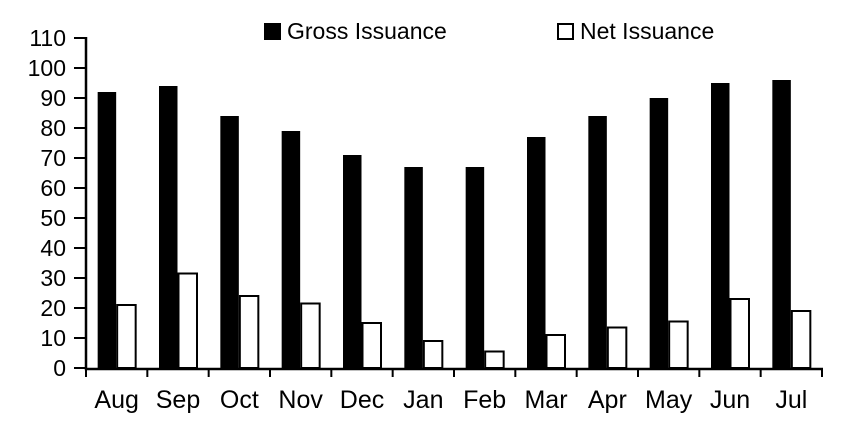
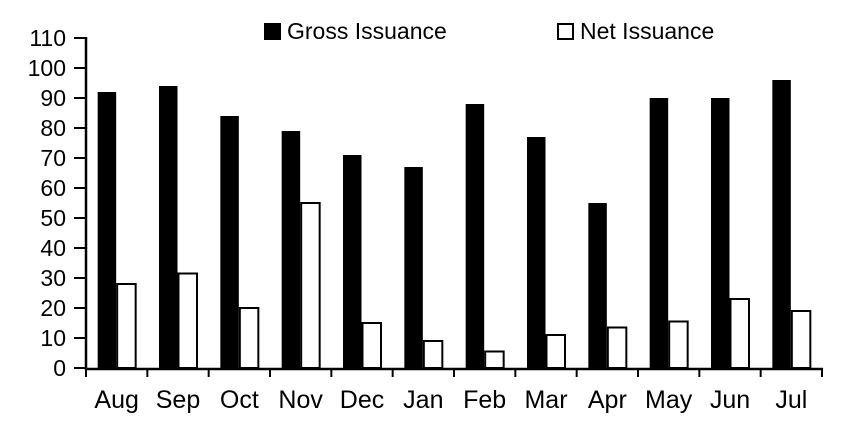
Net Issuance/Aug: 21 -> 28
Net Issuance/Oct: 24 -> 20
Net Issuance/Nov: 22 -> 55
Gross Issuance/Feb: 67 -> 88
Gross Issuance/Apr: 84 -> 55
Gross Issuance/Jun: 95 -> 90
